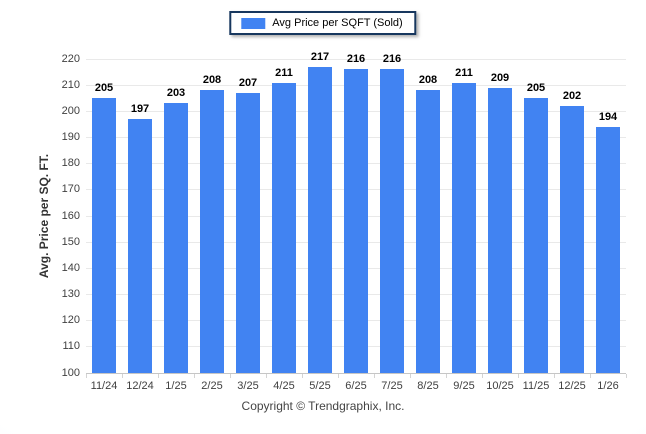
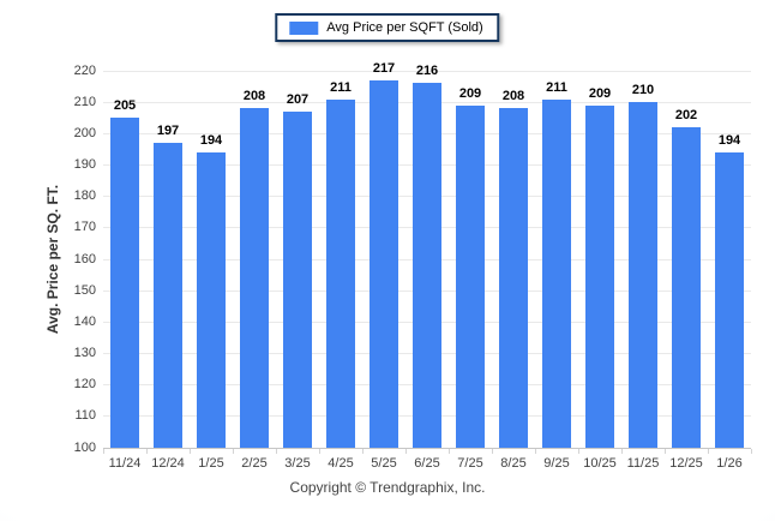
1/25: 203 -> 194
7/25: 216 -> 209
11/25: 205 -> 210
